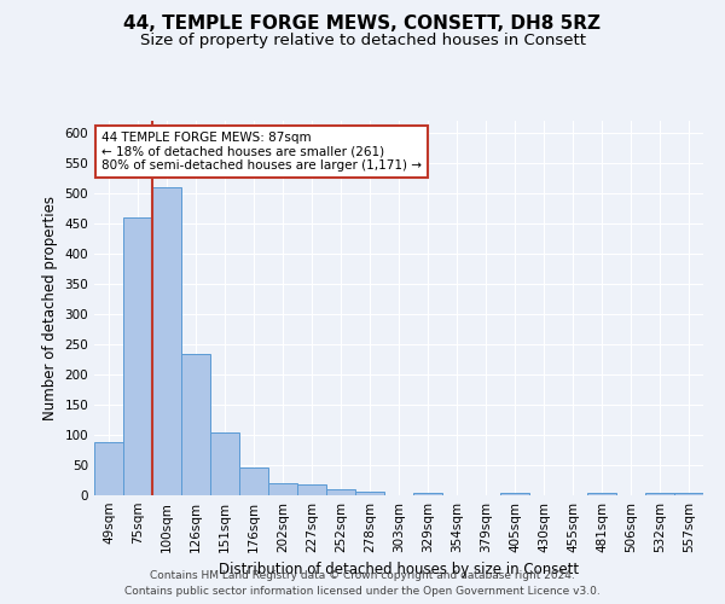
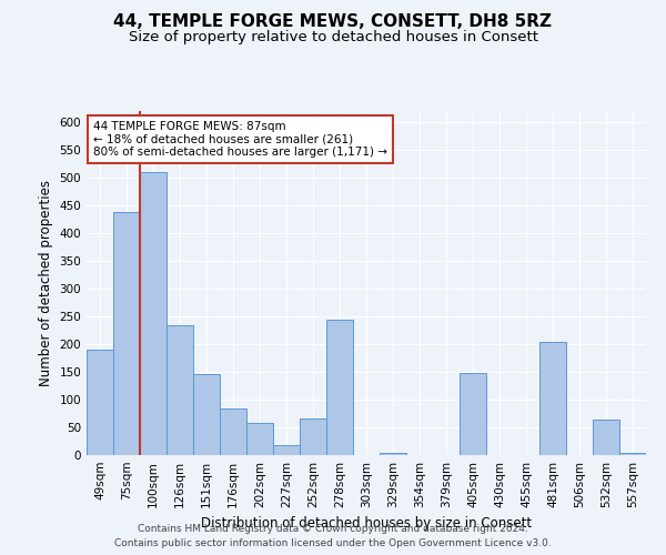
49sqm: 88 -> 190
75sqm: 460 -> 438
151sqm: 105 -> 146
176sqm: 47 -> 84
202sqm: 20 -> 58
252sqm: 11 -> 66
278sqm: 7 -> 244
405sqm: 4 -> 148
481sqm: 4 -> 204
532sqm: 4 -> 64
